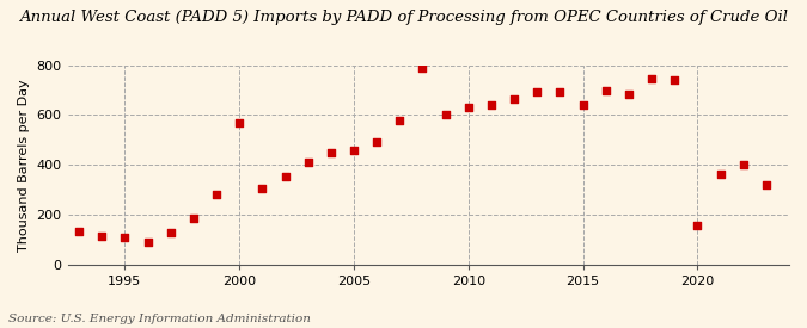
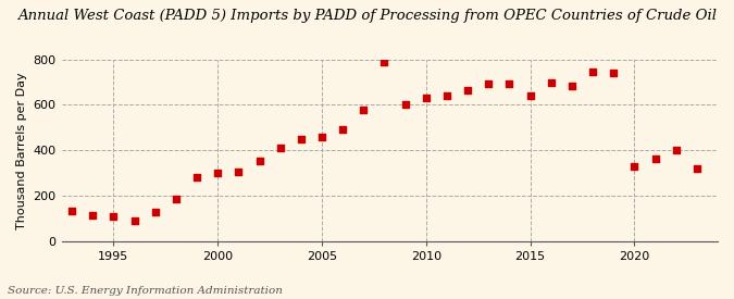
2000: 570 -> 300
2020: 155 -> 330
